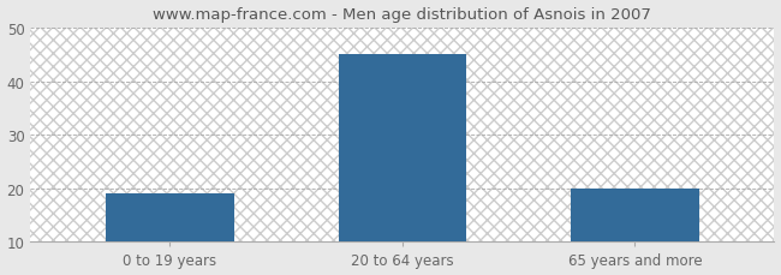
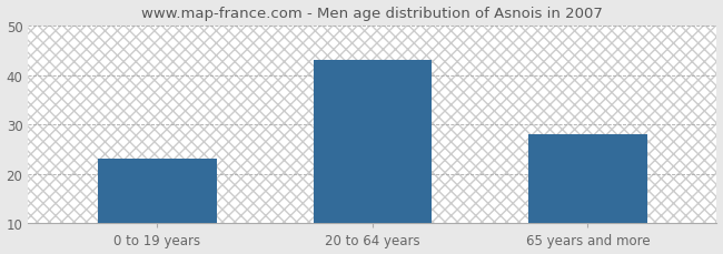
0 to 19 years: 19 -> 23
20 to 64 years: 45 -> 43
65 years and more: 20 -> 28
